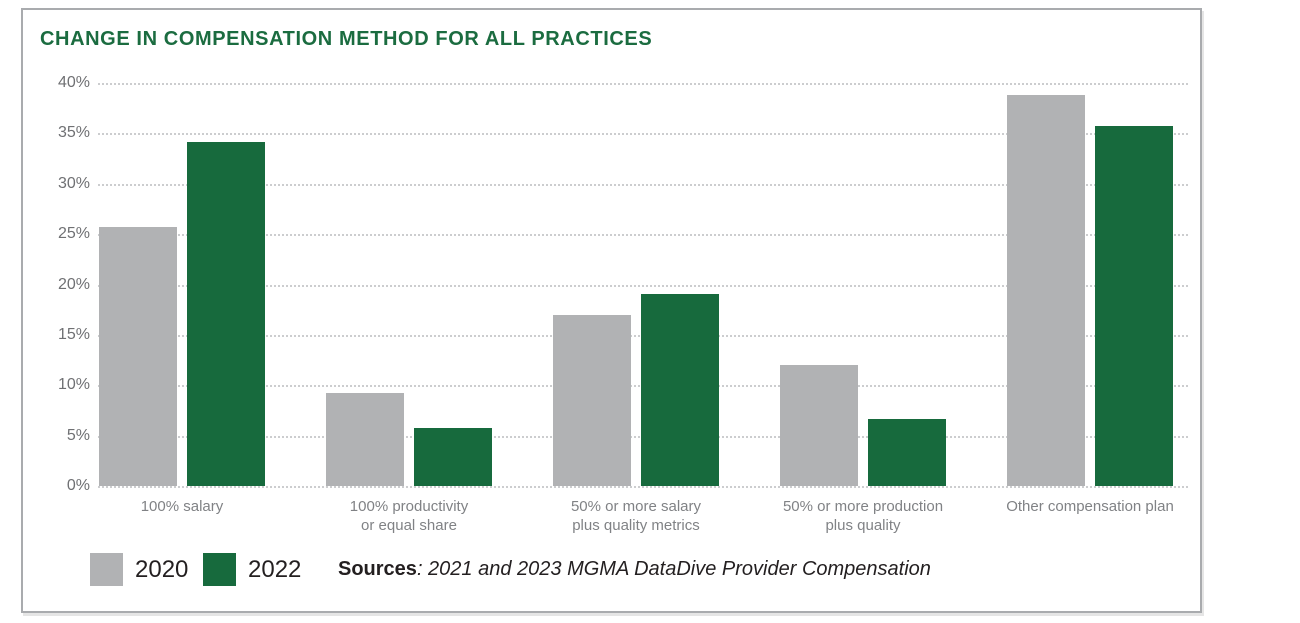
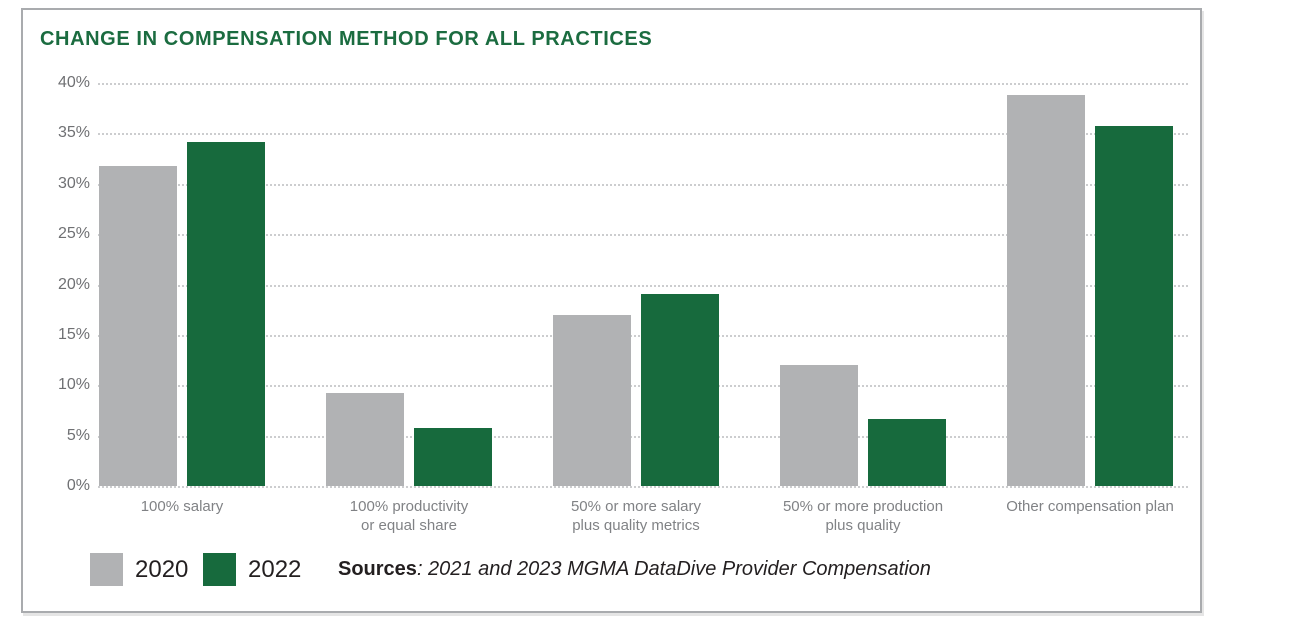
2020/100% salary: 25.7% -> 31.8%
